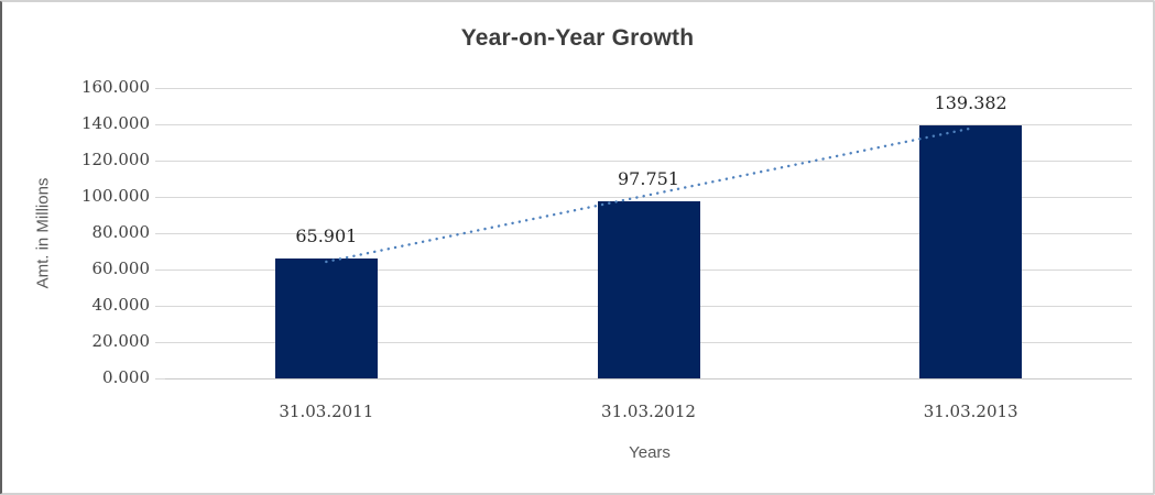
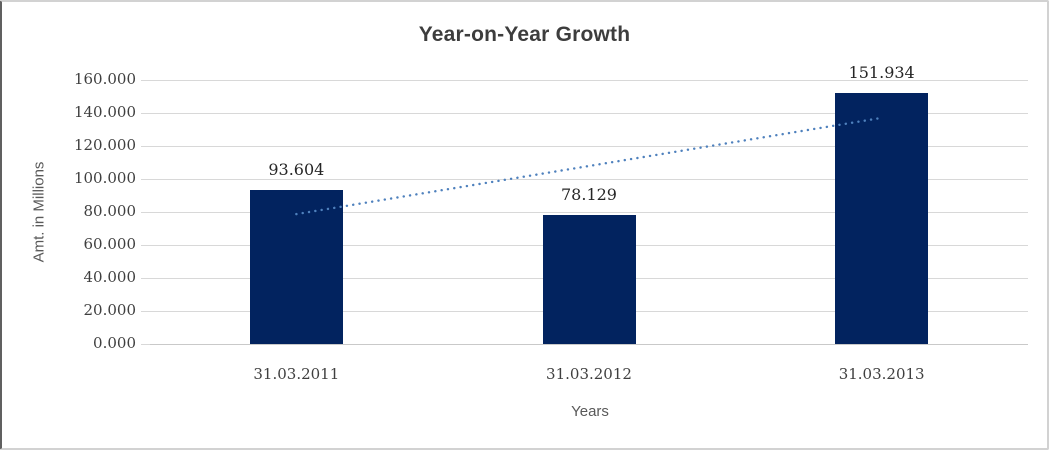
31.03.2011: 65.901 -> 93.604
31.03.2012: 97.751 -> 78.129
31.03.2013: 139.382 -> 151.934
